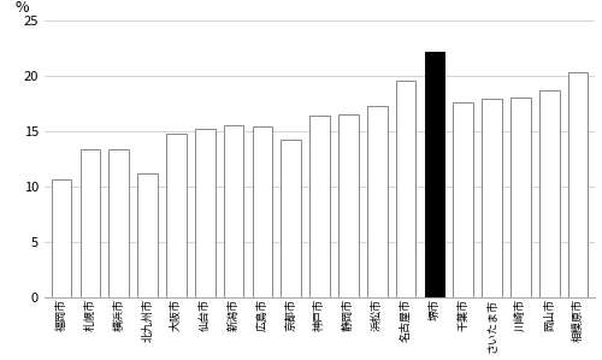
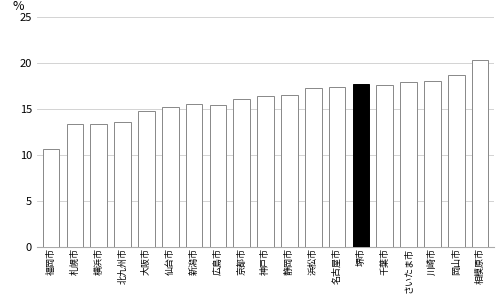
北九州市: 11.2 -> 13.6
京都市: 14.2 -> 16.1
名古屋市: 19.6 -> 17.4
堺市: 22.2 -> 17.7
